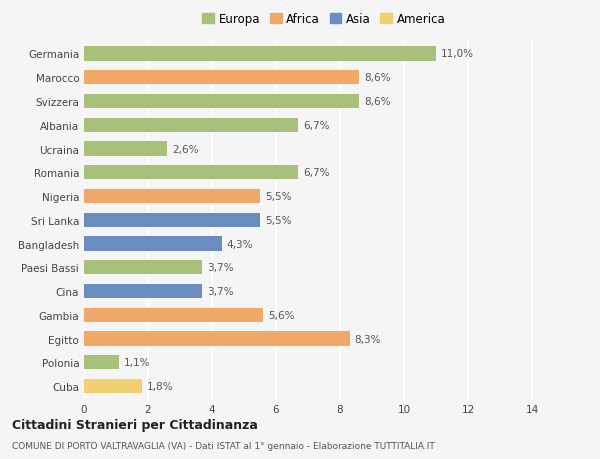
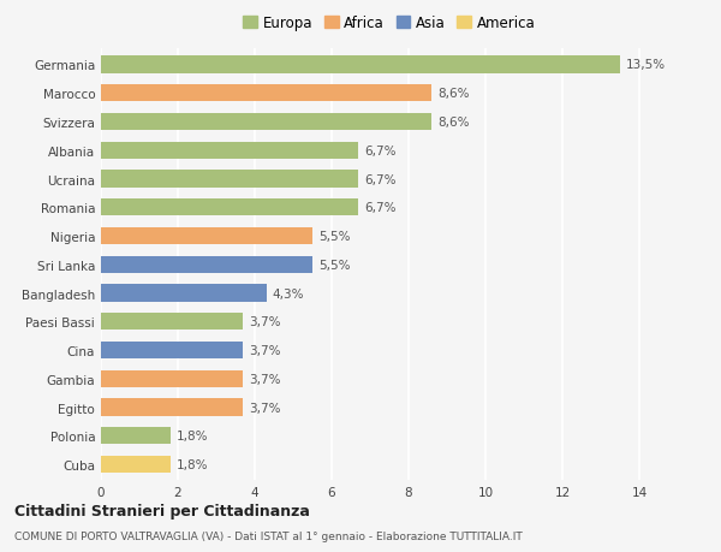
Germania: 11,0% -> 13,5%
Ucraina: 2,6% -> 6,7%
Gambia: 5,6% -> 3,7%
Egitto: 8,3% -> 3,7%
Polonia: 1,1% -> 1,8%
